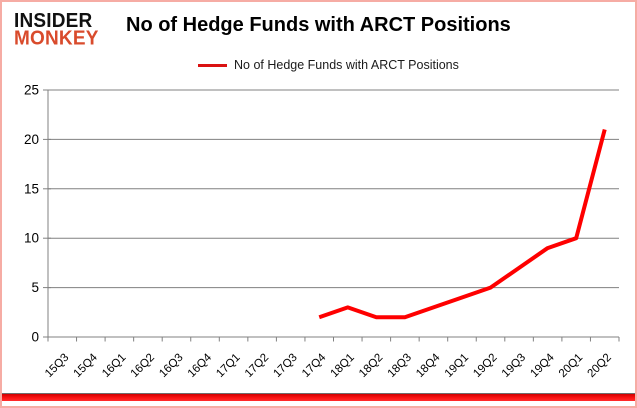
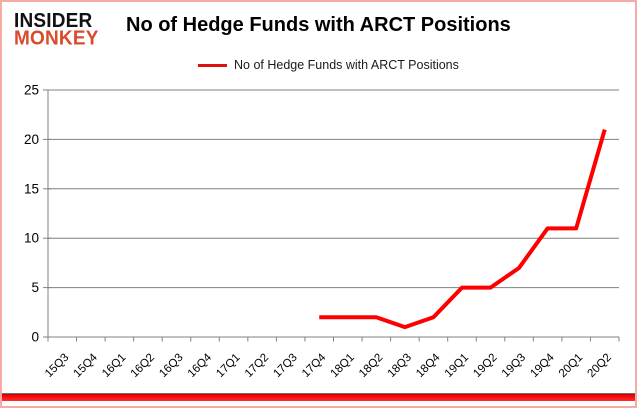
18Q1: 3 -> 2
18Q3: 2 -> 1
18Q4: 3 -> 2
19Q1: 4 -> 5
19Q4: 9 -> 11
20Q1: 10 -> 11
